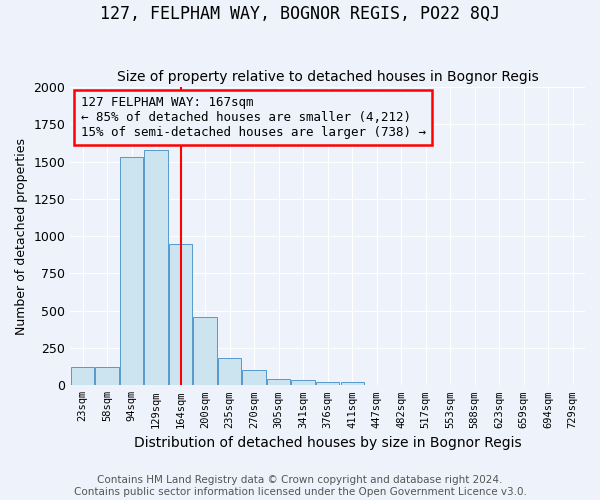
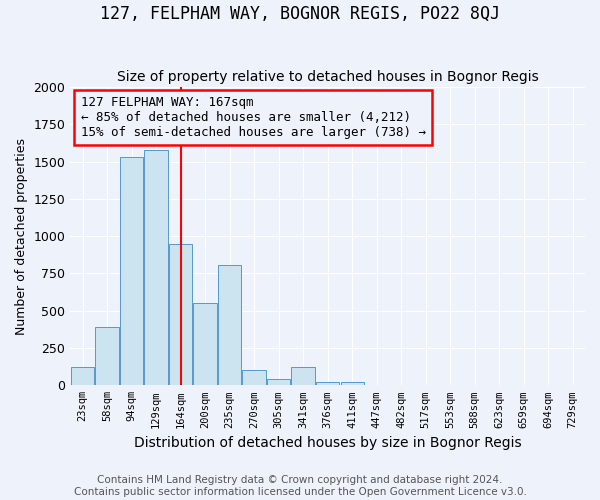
58sqm: 120 -> 390
200sqm: 460 -> 550
235sqm: 180 -> 810
341sqm: 40 -> 120
